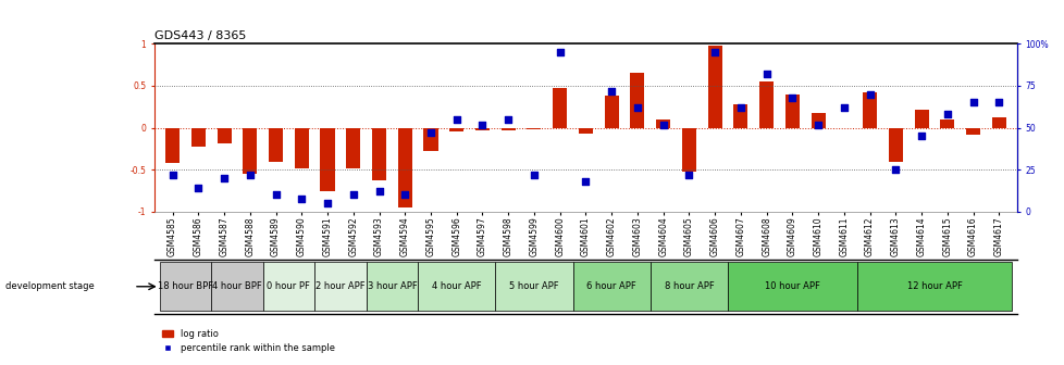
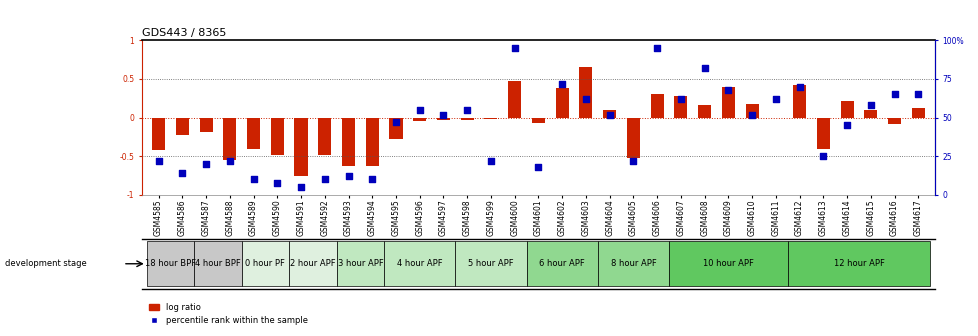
log ratio/GSM4594: -0.95 -> -0.62
log ratio/GSM4606: 0.98 -> 0.30
log ratio/GSM4608: 0.55 -> 0.16
